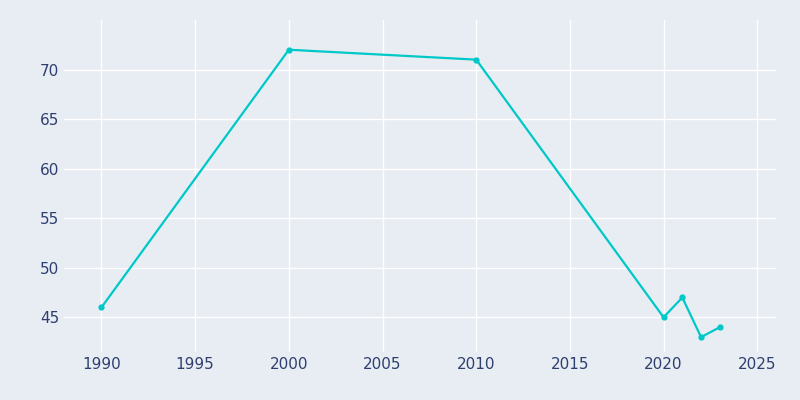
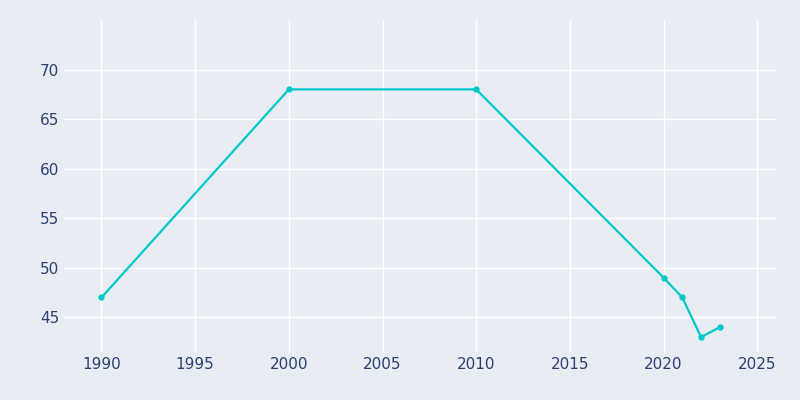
1990: 46 -> 47
2000: 72 -> 68
2010: 71 -> 68
2020: 45 -> 49
